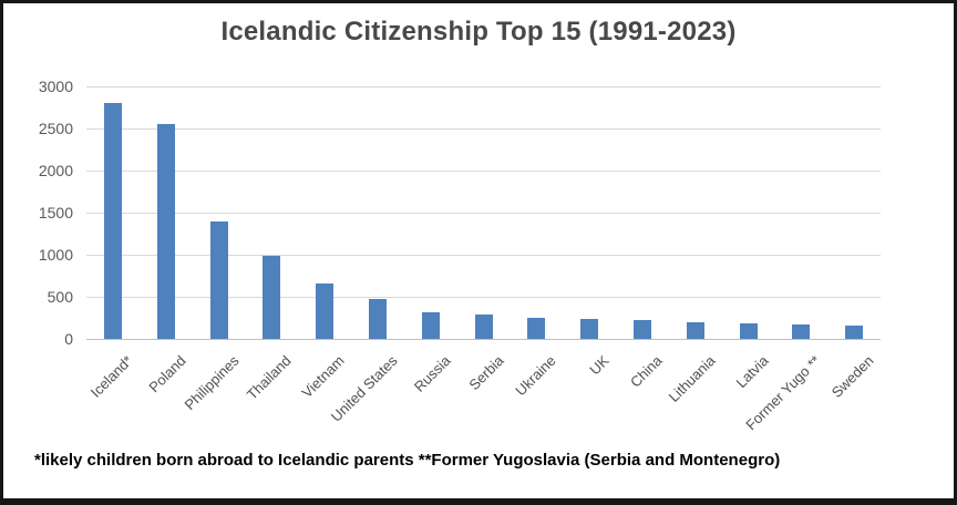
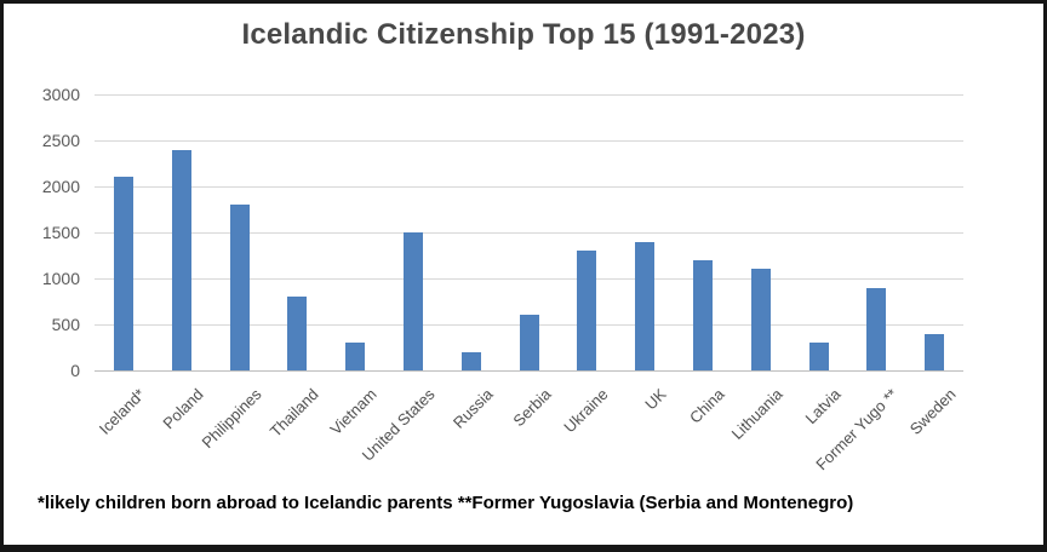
Iceland*: 2800 -> 2100
Poland: 2600 -> 2400
Philippines: 1400 -> 1800
Thailand: 1000 -> 800
Vietnam: 700 -> 300
United States: 500 -> 1500
Russia: 300 -> 200
Serbia: 300 -> 600
Ukraine: 200 -> 1300
UK: 200 -> 1400
China: 200 -> 1200
Lithuania: 200 -> 1100
Latvia: 200 -> 300
Former Yugo **: 200 -> 900
Sweden: 200 -> 400
